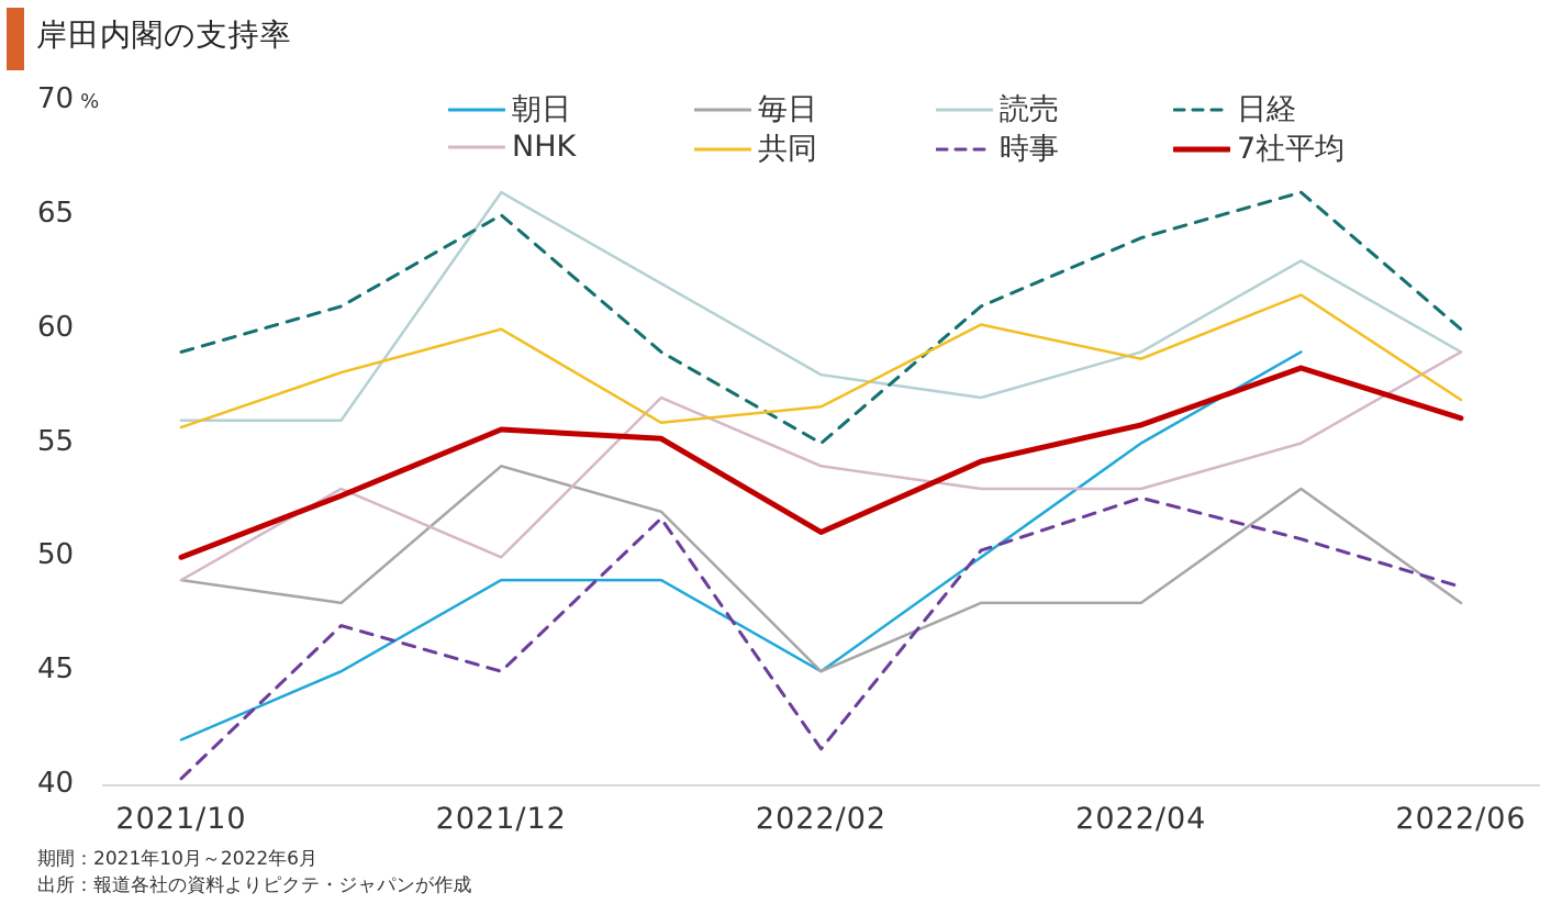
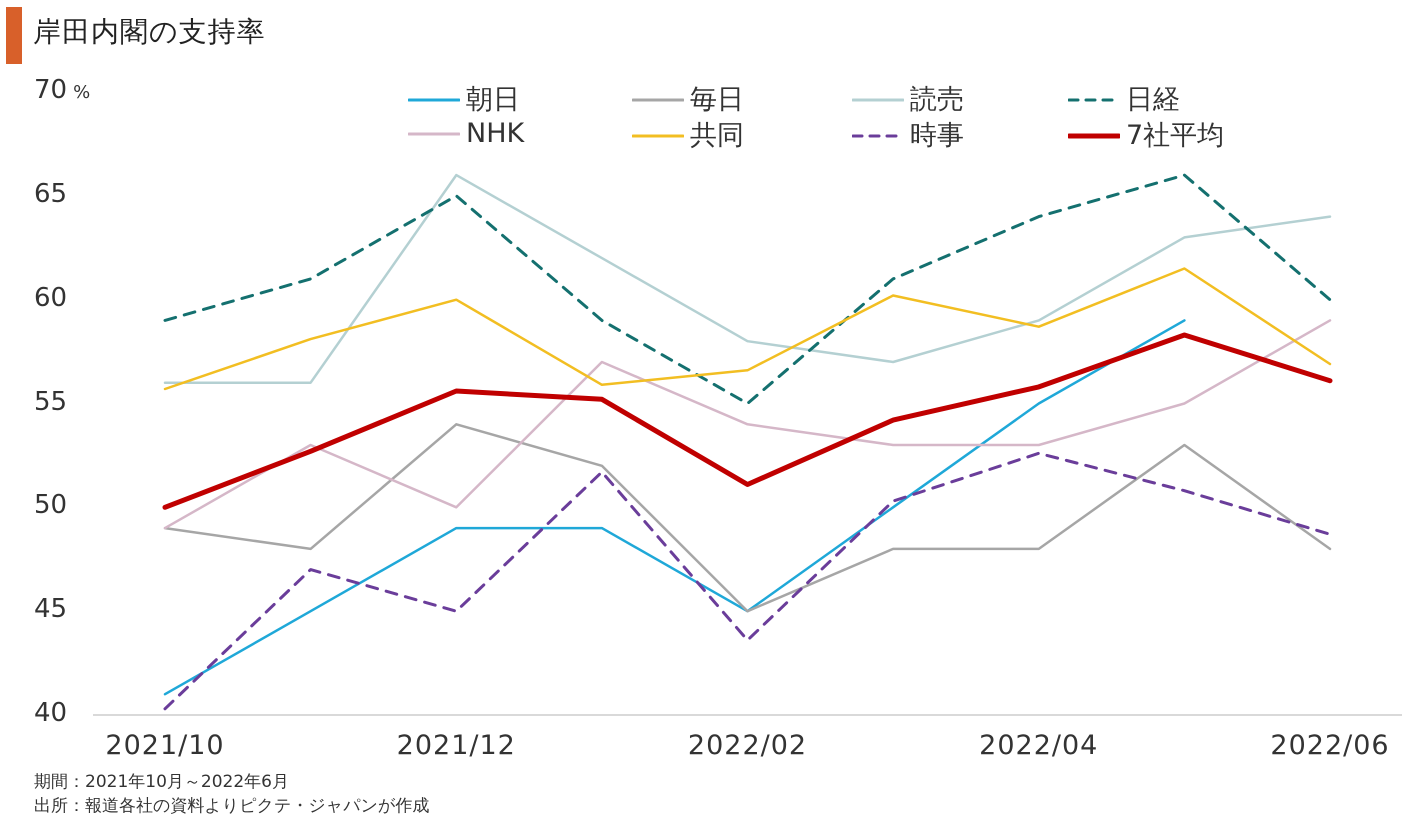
朝日/2021/10: 42 -> 41
時事/2022/02: 41.6 -> 43.6
読売/2022/06: 59 -> 64
